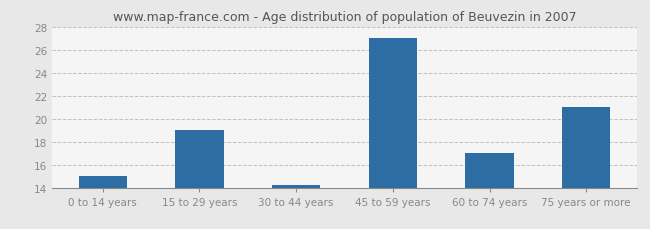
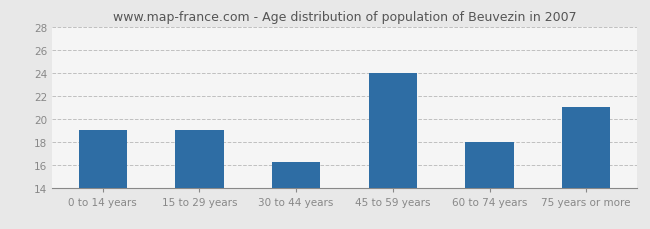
0 to 14 years: 15.0 -> 19.0
30 to 44 years: 14.2 -> 16.2
45 to 59 years: 27.0 -> 24.0
60 to 74 years: 17.0 -> 18.0
